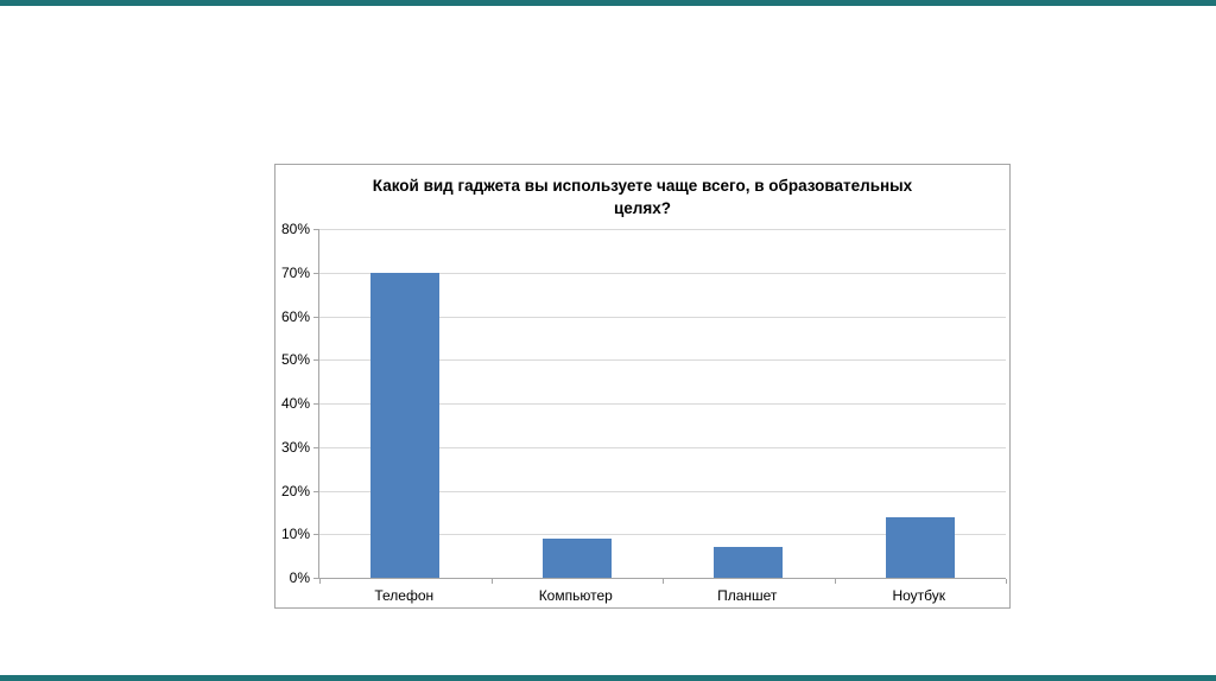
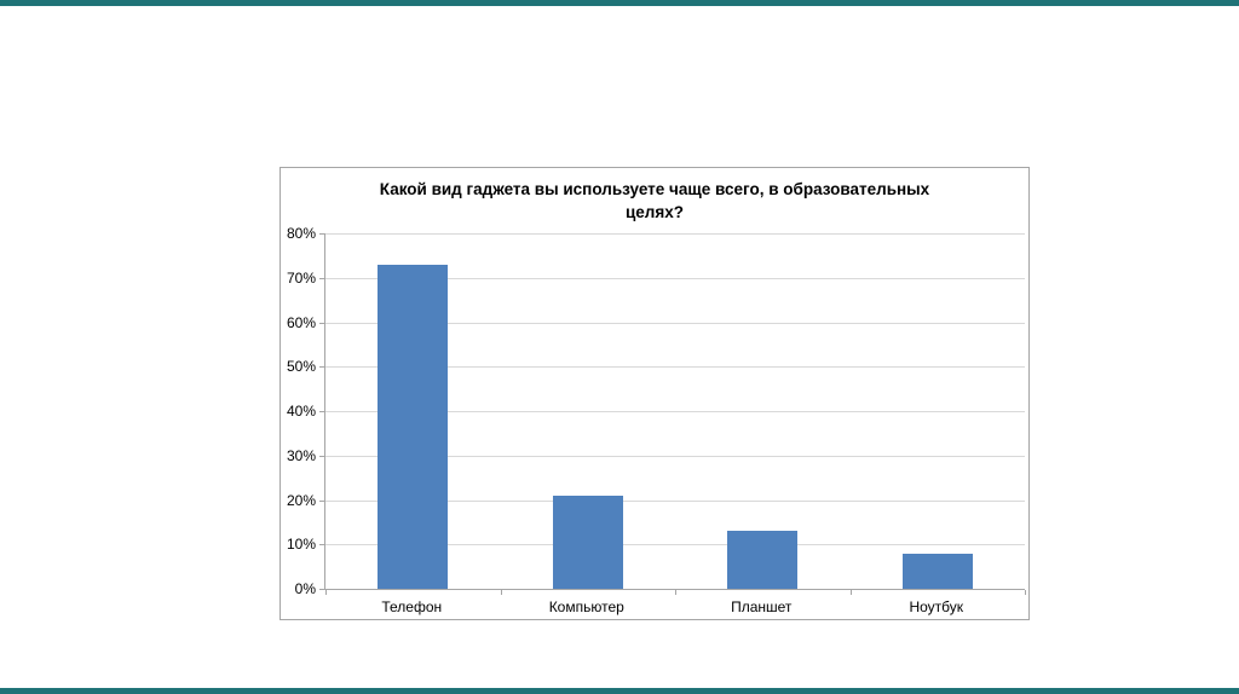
Телефон: 70% -> 73%
Компьютер: 9% -> 21%
Планшет: 7% -> 13%
Ноутбук: 14% -> 8%
